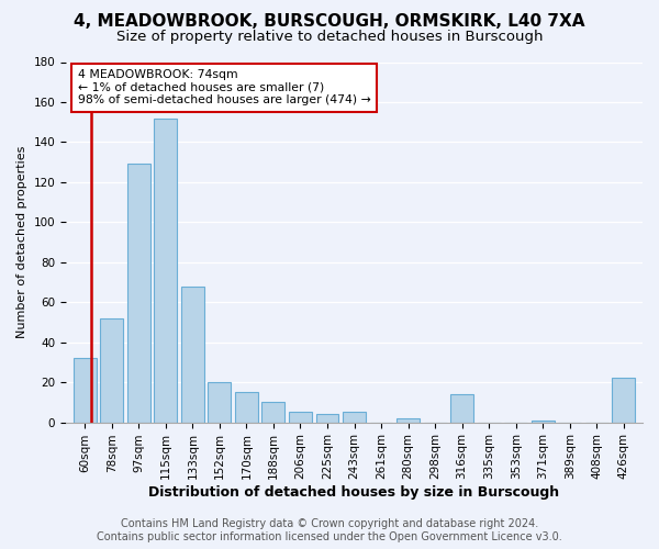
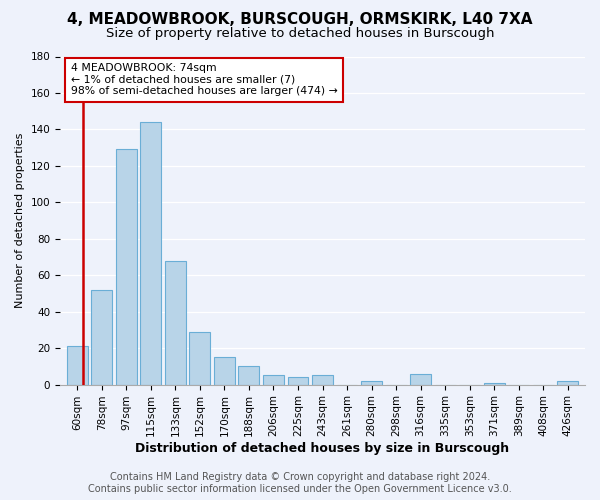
60sqm: 32 -> 21
115sqm: 152 -> 144
152sqm: 20 -> 29
316sqm: 14 -> 6
426sqm: 22 -> 2
